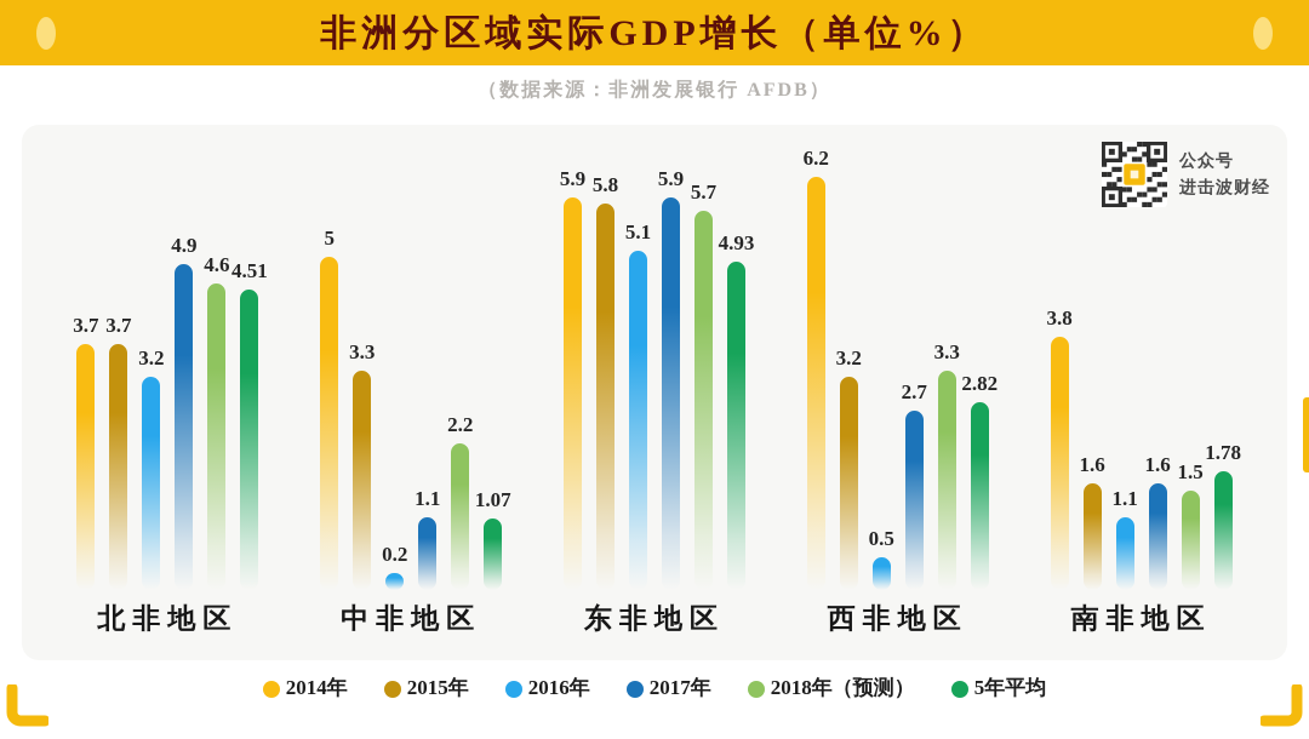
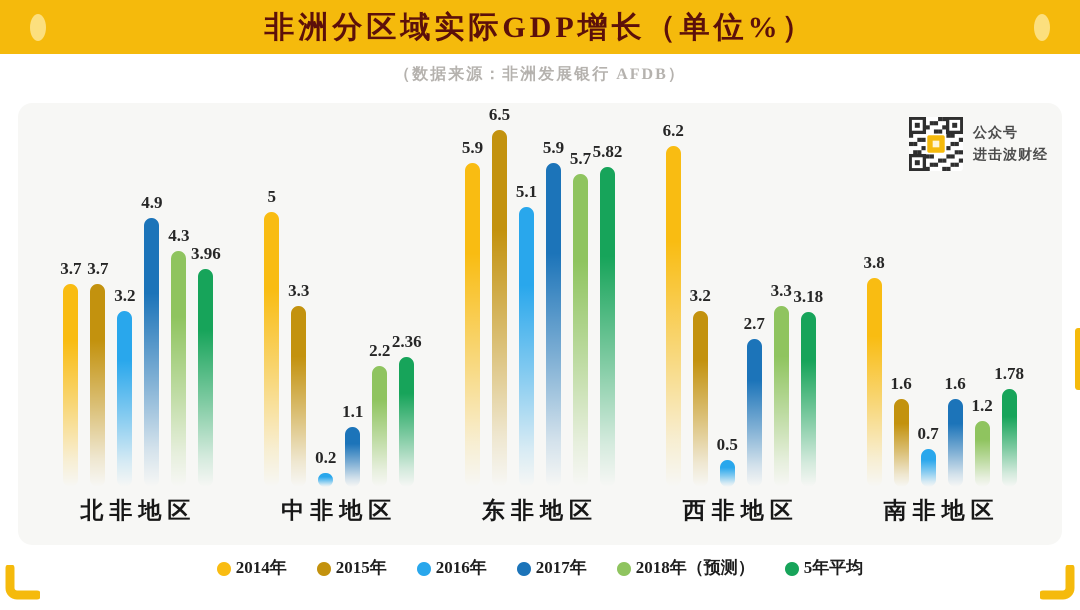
2018年（预测）/北非地区: 4.6 -> 4.3
5年平均/北非地区: 4.51 -> 3.96
5年平均/中非地区: 1.07 -> 2.36
2015年/东非地区: 5.8 -> 6.5
5年平均/东非地区: 4.93 -> 5.82
5年平均/西非地区: 2.82 -> 3.18
2016年/南非地区: 1.1 -> 0.7
2018年（预测）/南非地区: 1.5 -> 1.2
